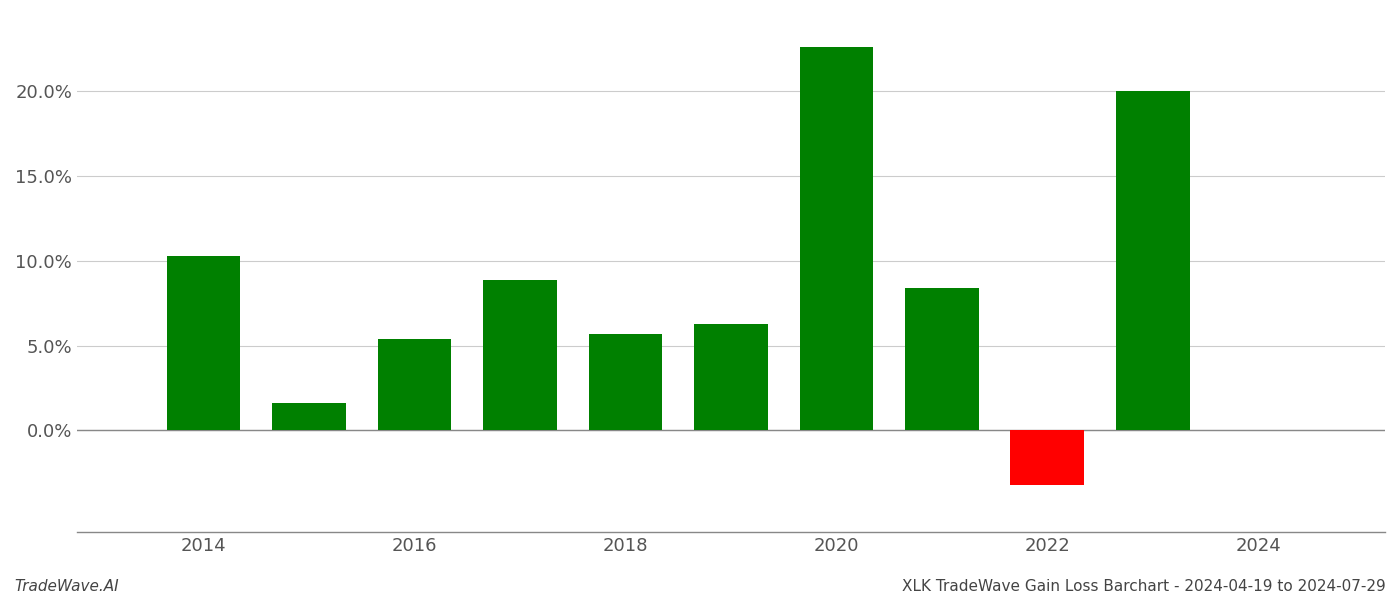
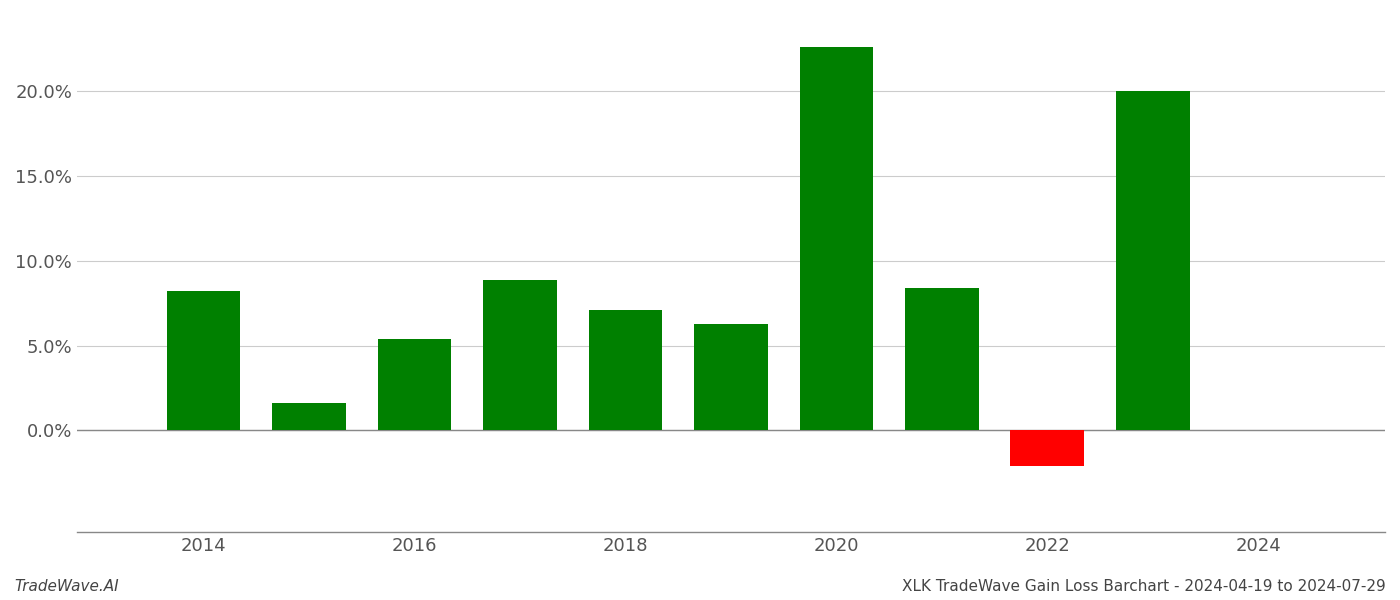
2014: 10.3% -> 8.2%
2018: 5.7% -> 7.1%
2022: -3.2% -> -2.1%
